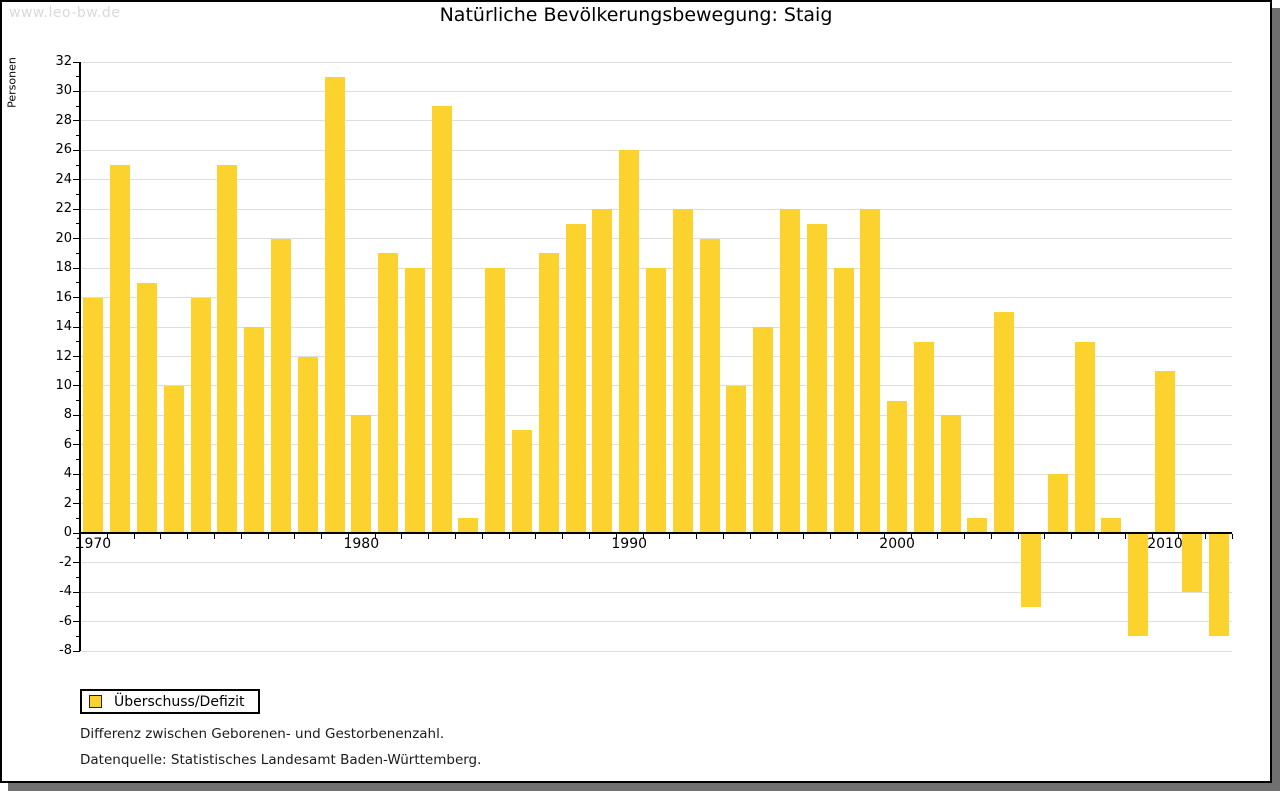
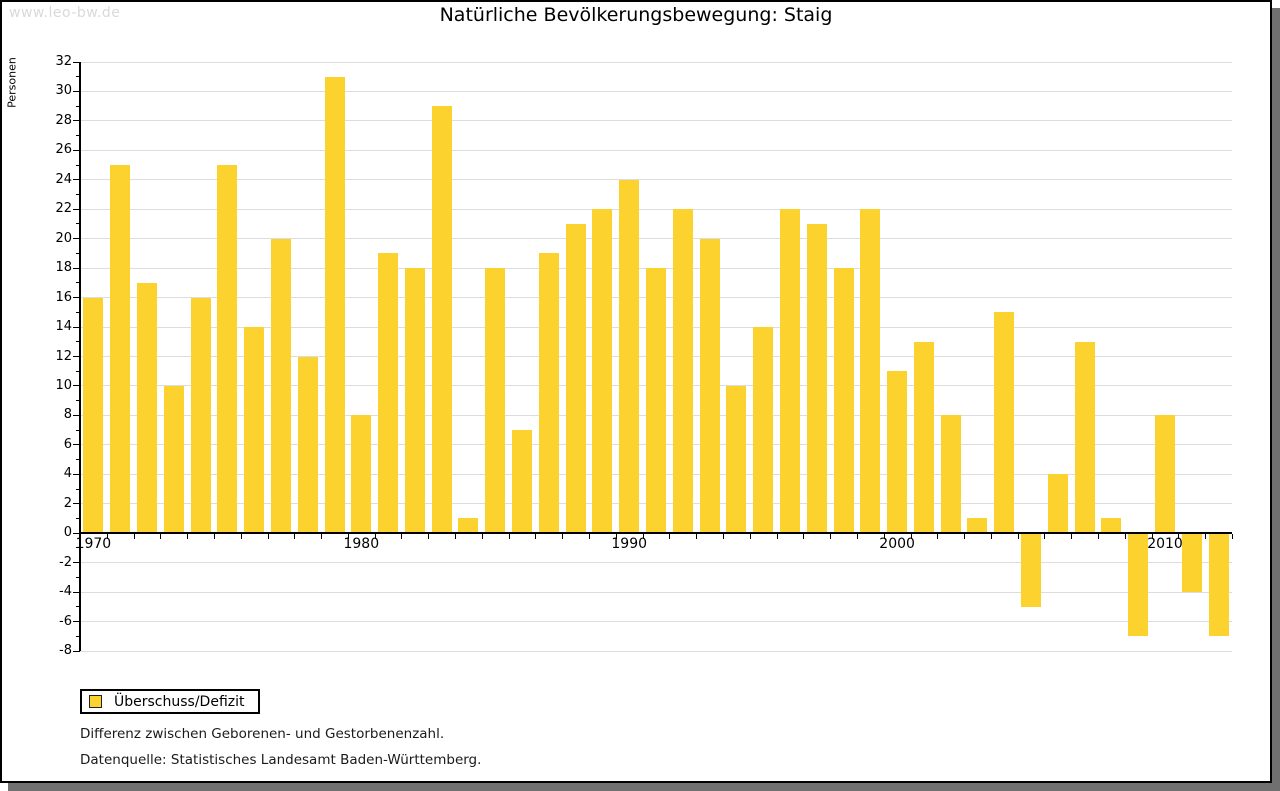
1990: 26 -> 24
2000: 9 -> 11
2010: 11 -> 8
